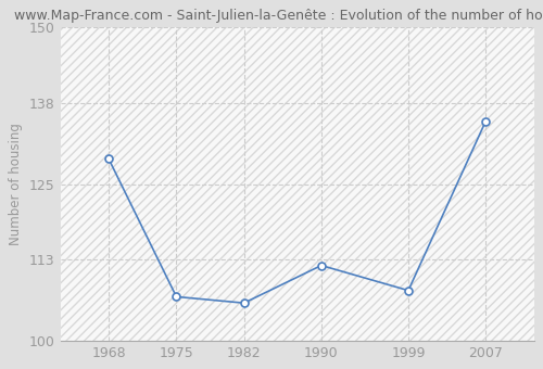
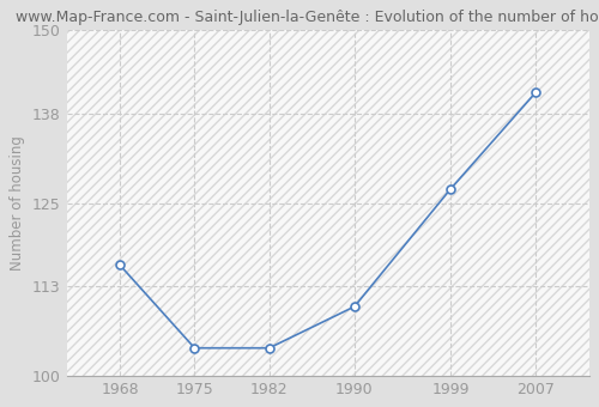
1968: 129 -> 116
1975: 107 -> 104
1982: 106 -> 104
1990: 112 -> 110
1999: 108 -> 127
2007: 135 -> 141
